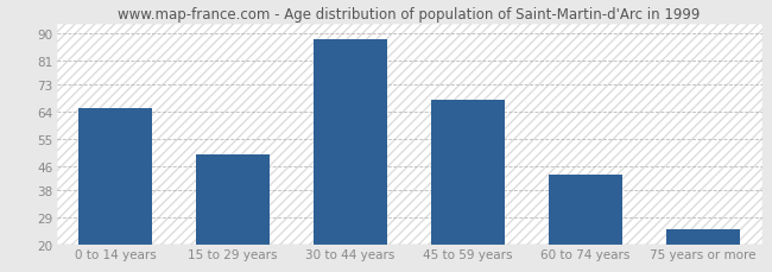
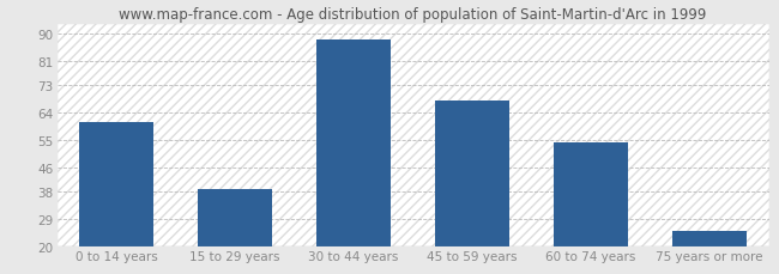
0 to 14 years: 65 -> 61
15 to 29 years: 50 -> 39
60 to 74 years: 43 -> 54
